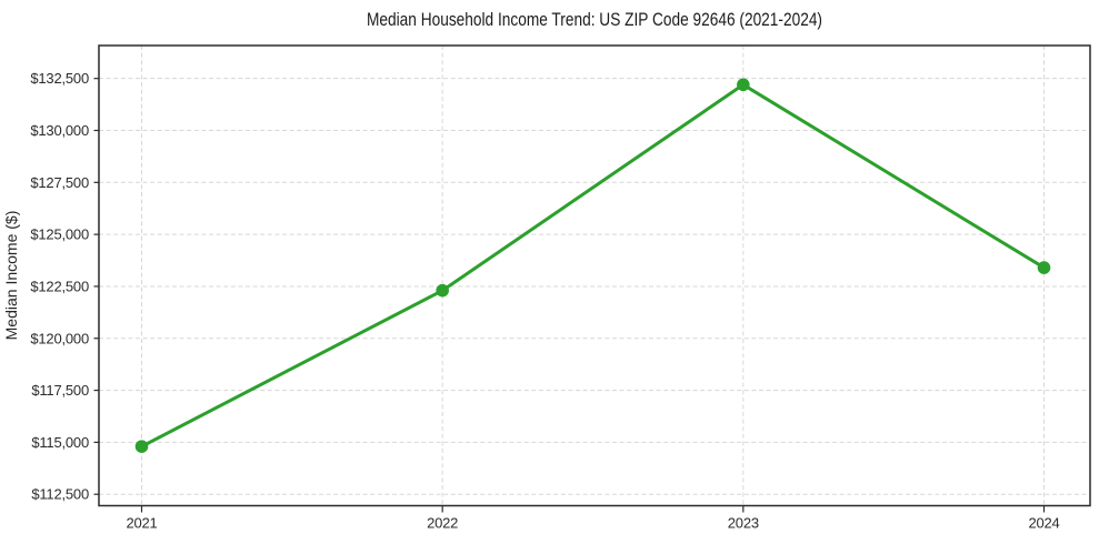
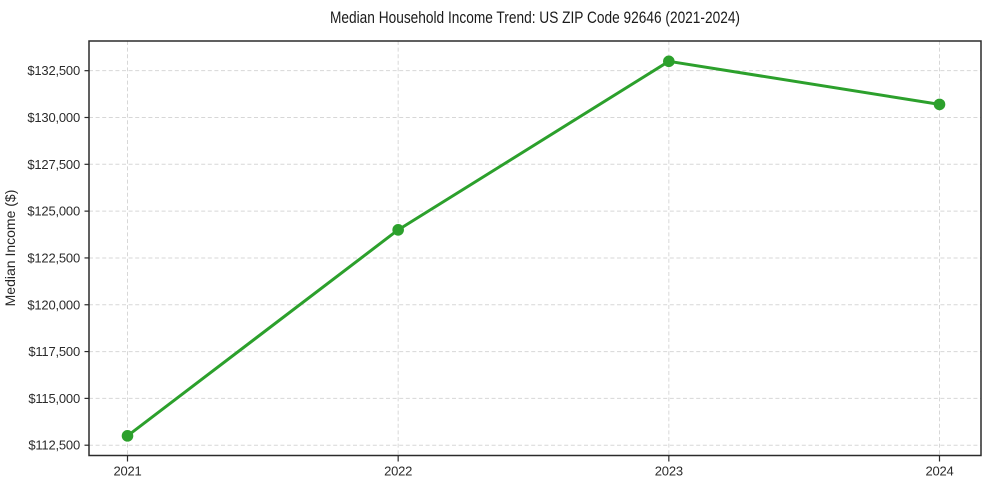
2021: $114800 -> $113000
2022: $122300 -> $124000
2023: $132200 -> $133000
2024: $123400 -> $130700
